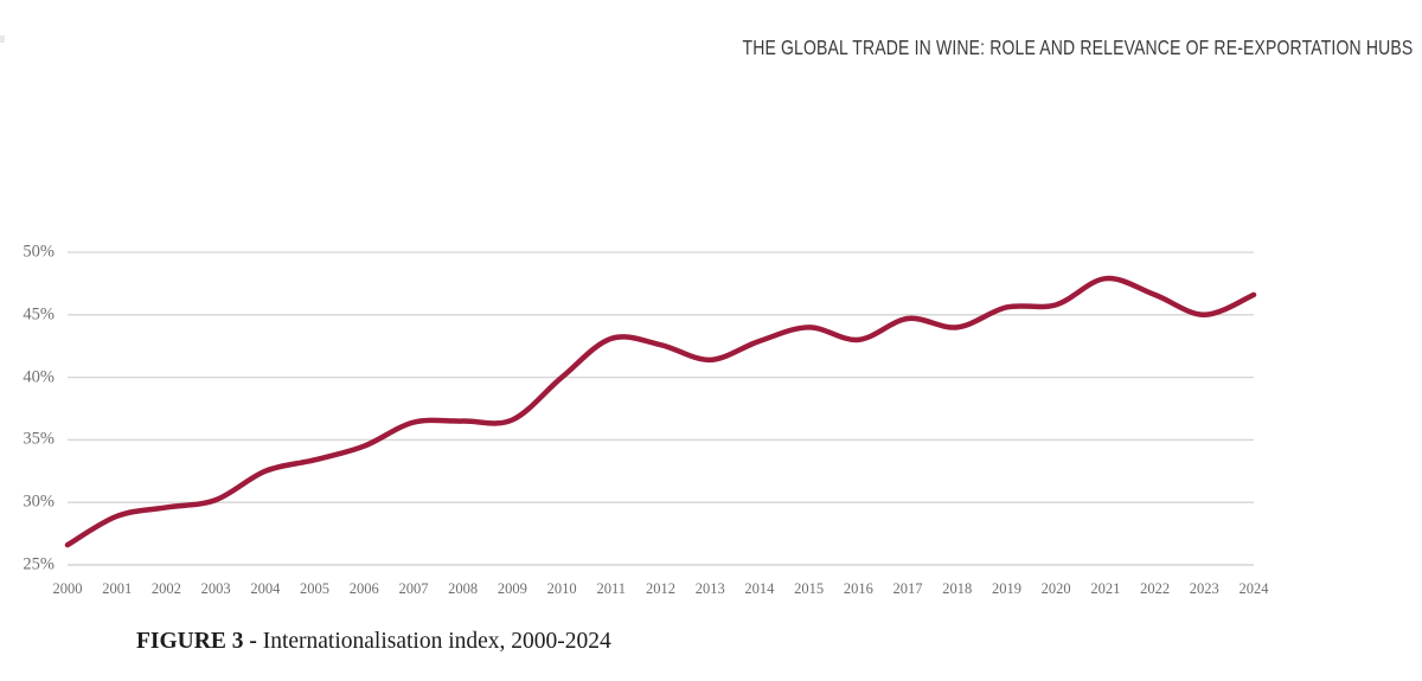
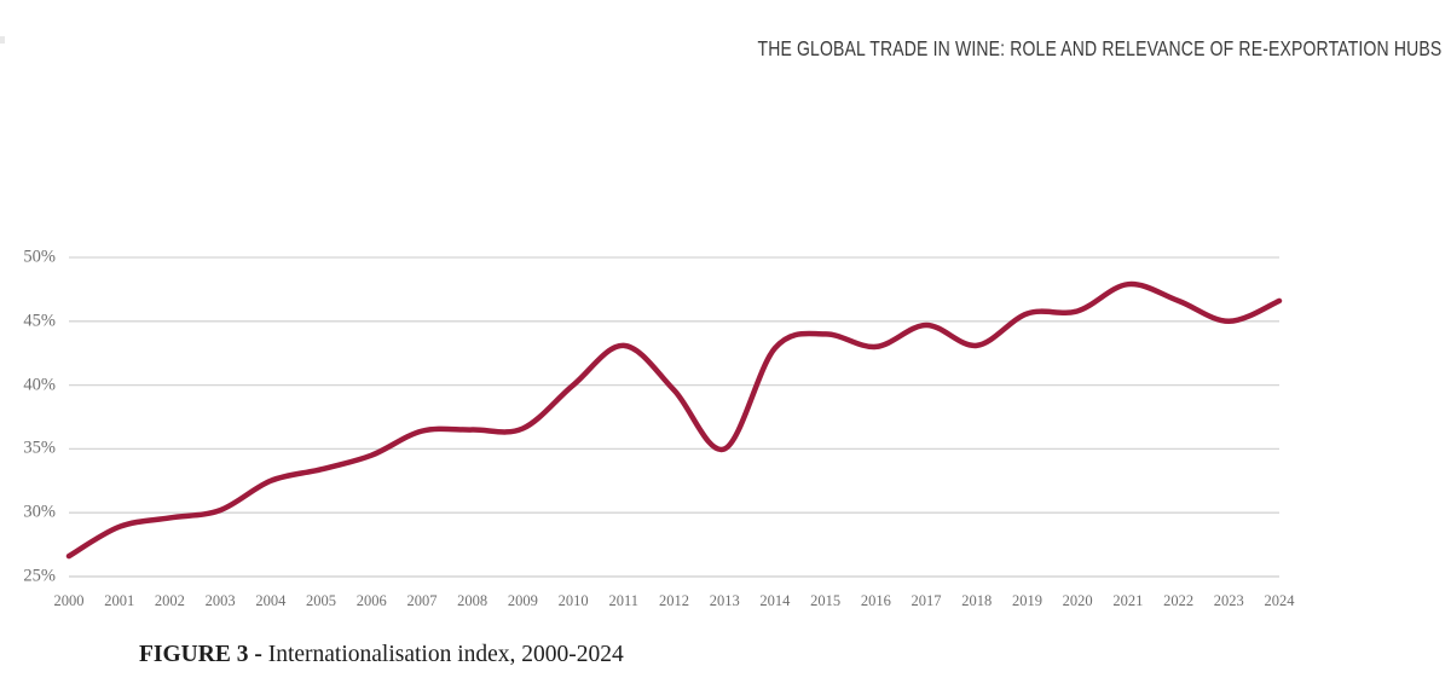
2012: 42.6% -> 39.6%
2013: 41.4% -> 35.0%
2018: 44.0% -> 43.1%
